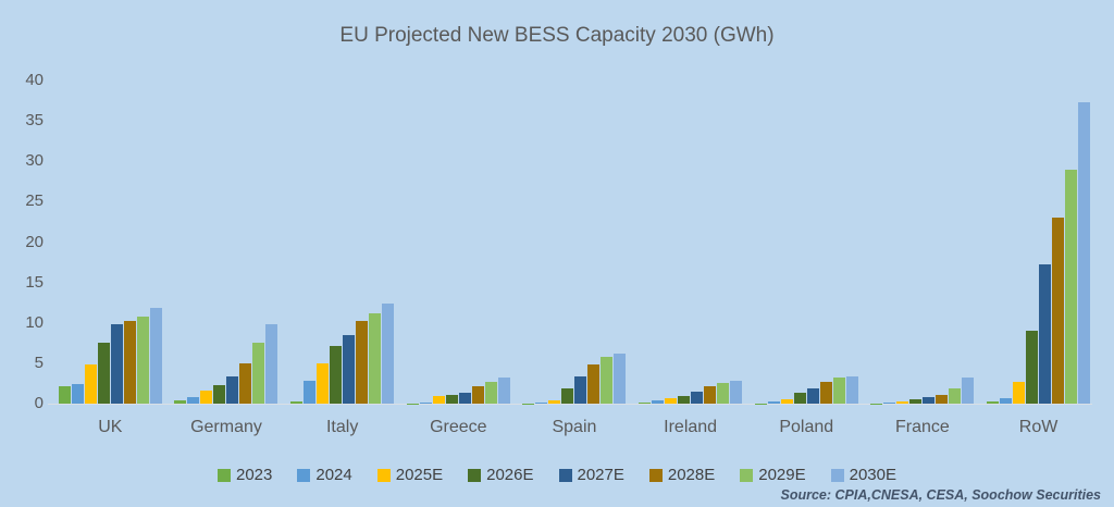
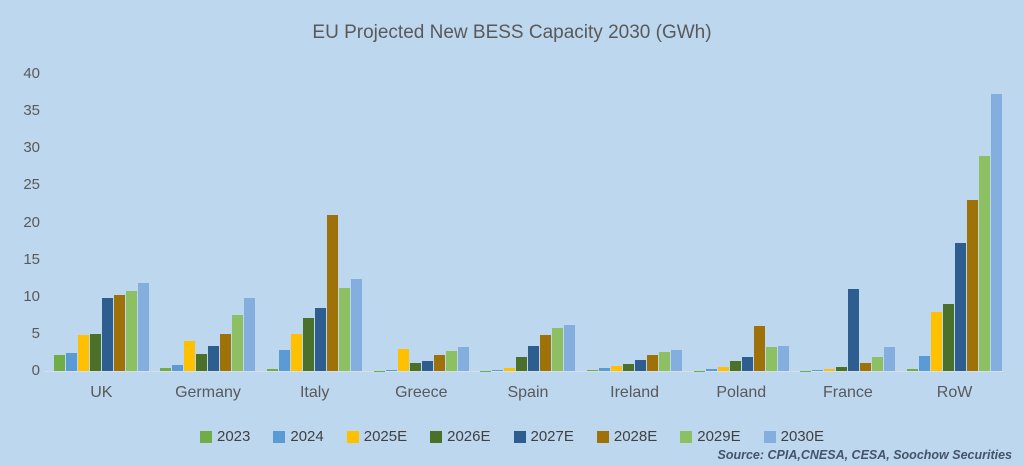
2026E/UK: 8 -> 5
2025E/Germany: 2 -> 4
2028E/Italy: 10 -> 21
2025E/Greece: 1 -> 3
2028E/Poland: 3 -> 6
2027E/France: 1 -> 11
2024/RoW: 1 -> 2
2025E/RoW: 3 -> 8
